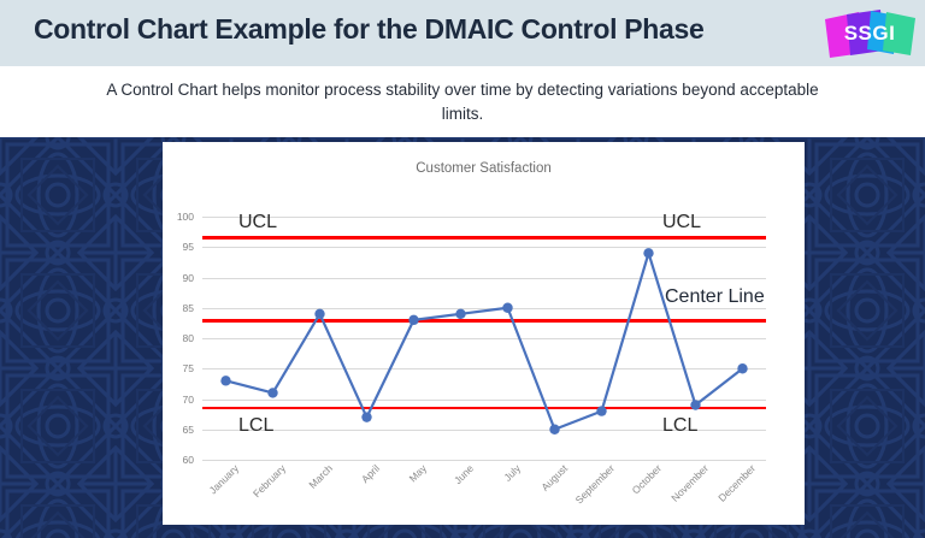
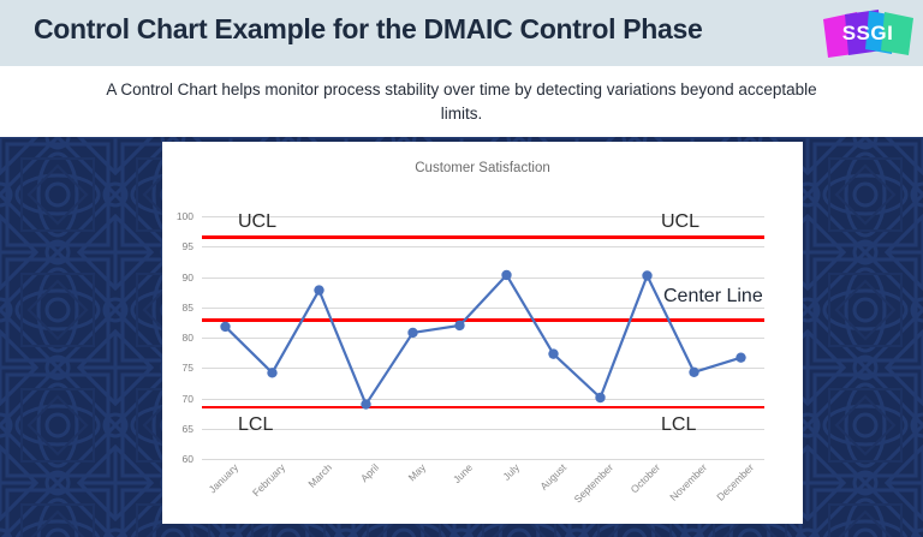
January: 73 -> 82
February: 71 -> 74
March: 84 -> 88
April: 67 -> 69
May: 83 -> 81
June: 84 -> 82
July: 85 -> 90
August: 65 -> 77
September: 68 -> 70
October: 94 -> 90
November: 69 -> 74
December: 75 -> 77
